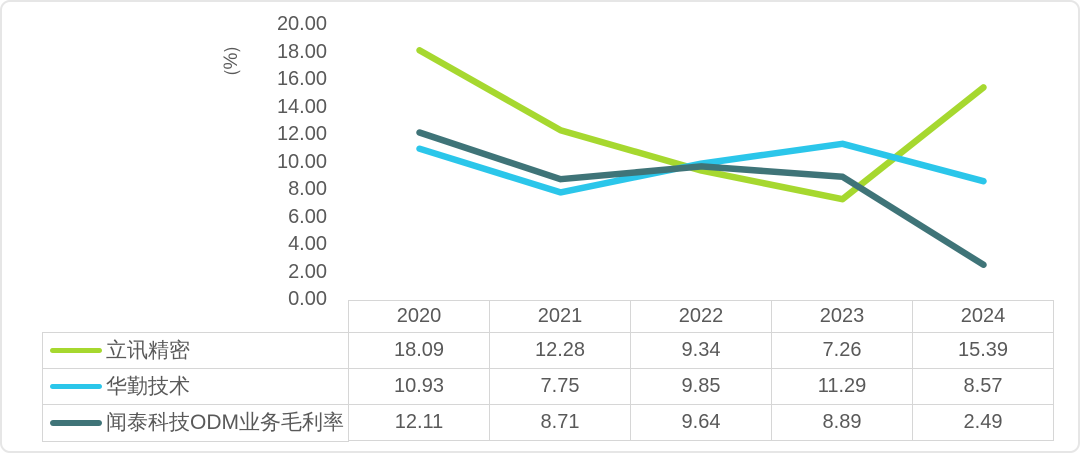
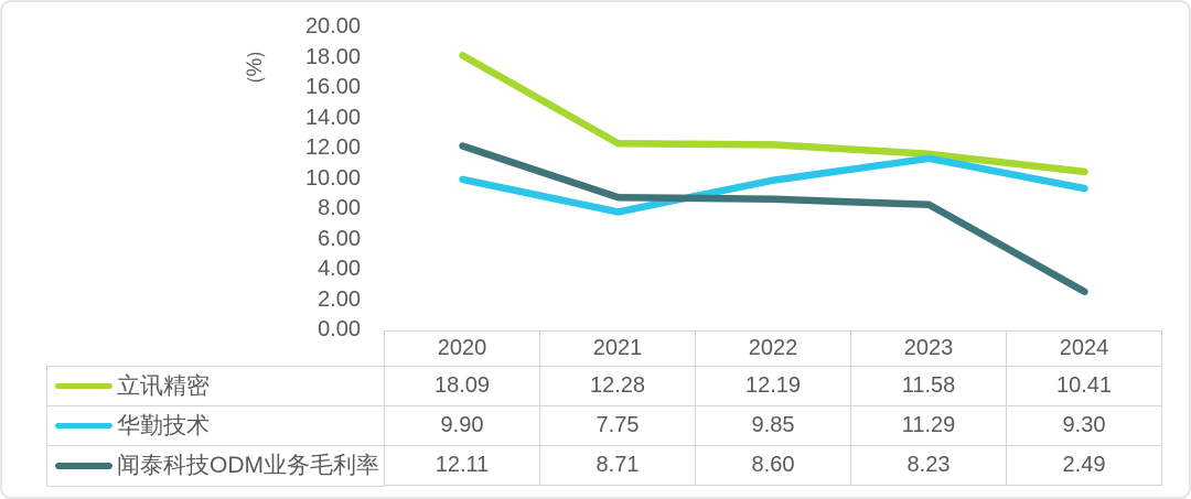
华勤技术/2020: 10.93 -> 9.90
立讯精密/2022: 9.34 -> 12.19
闻泰科技ODM业务毛利率/2022: 9.64 -> 8.60
立讯精密/2023: 7.26 -> 11.58
闻泰科技ODM业务毛利率/2023: 8.89 -> 8.23
立讯精密/2024: 15.39 -> 10.41
华勤技术/2024: 8.57 -> 9.30
